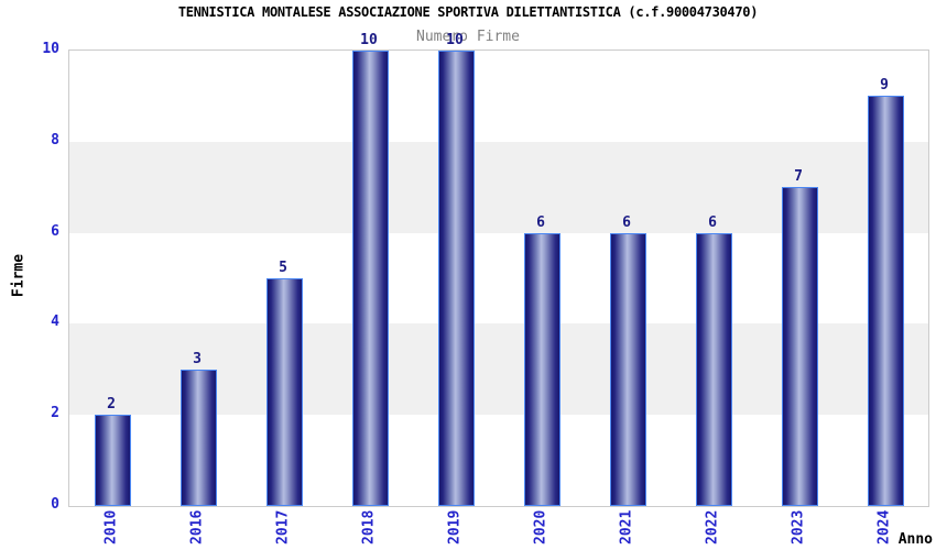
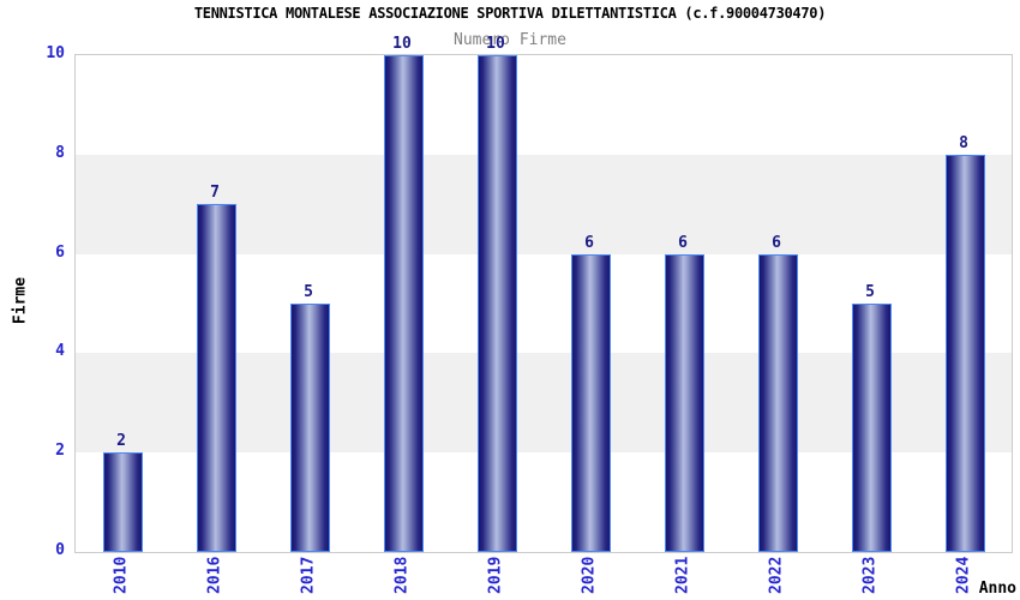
2016: 3 -> 7
2023: 7 -> 5
2024: 9 -> 8
